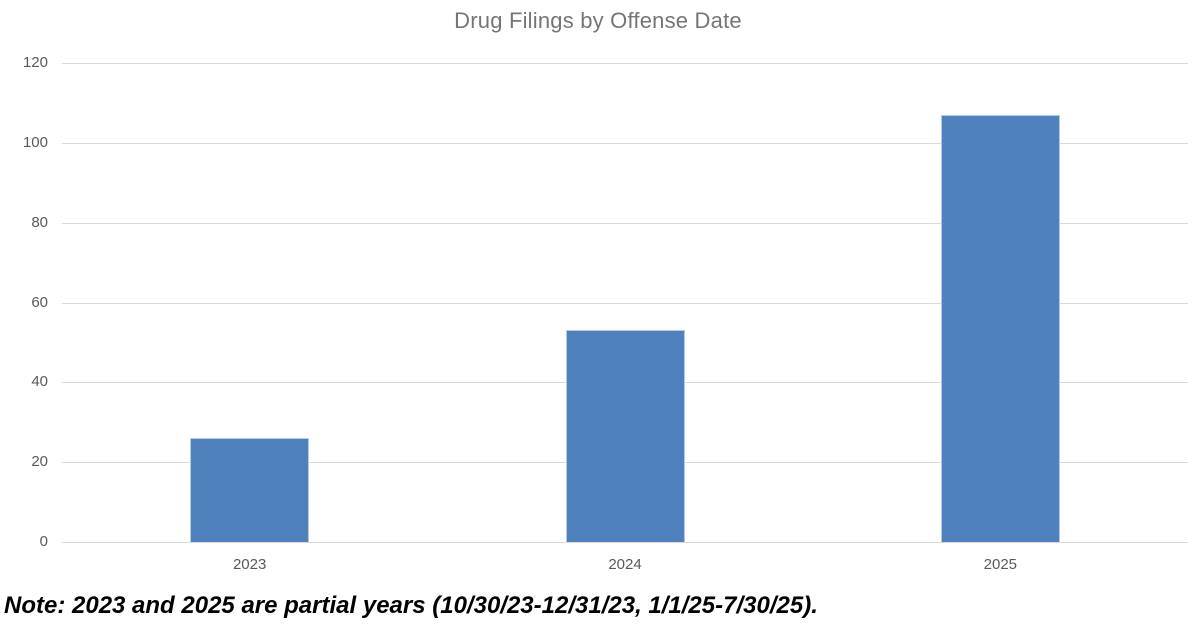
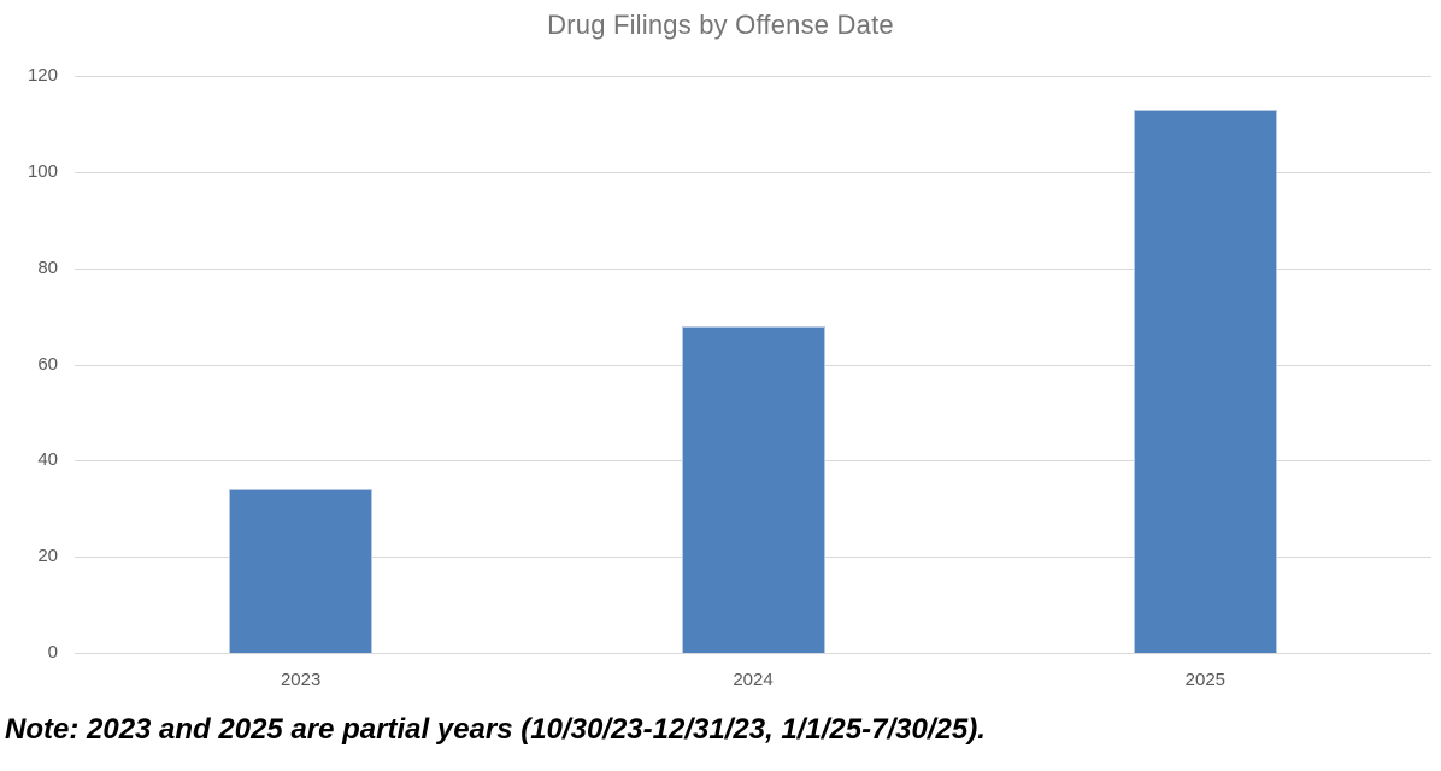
2023: 26 -> 34
2024: 53 -> 68
2025: 107 -> 113
